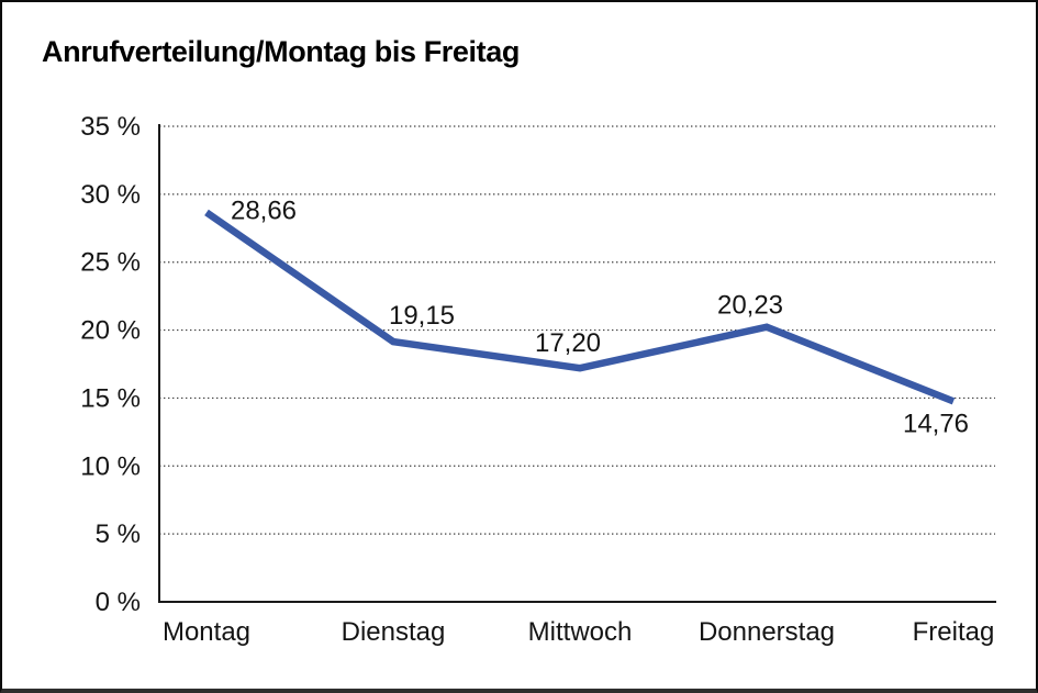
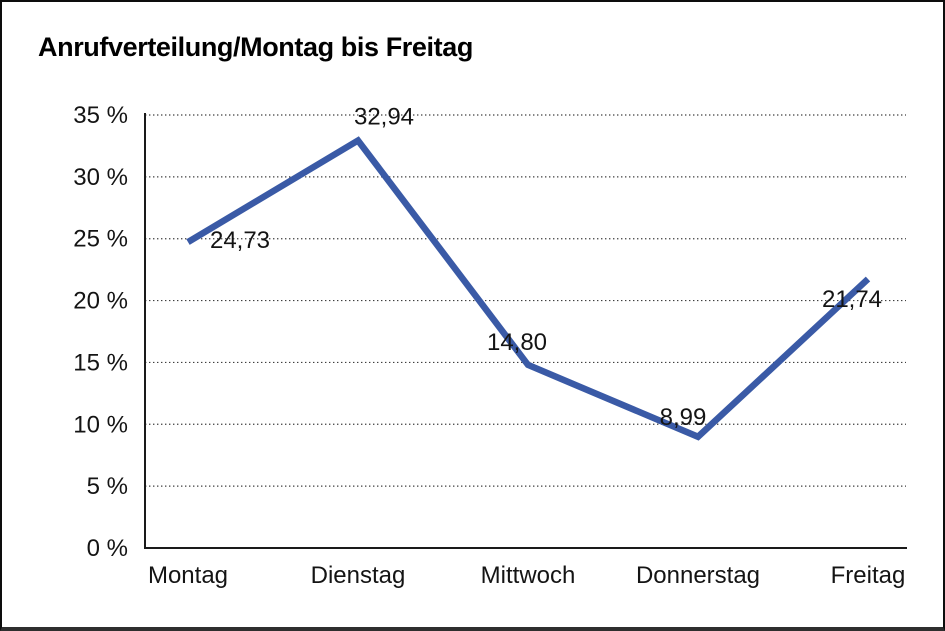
Montag: 28,66 -> 24,73
Dienstag: 19,15 -> 32,94
Mittwoch: 17,20 -> 14,80
Donnerstag: 20,23 -> 8,99
Freitag: 14,76 -> 21,74
